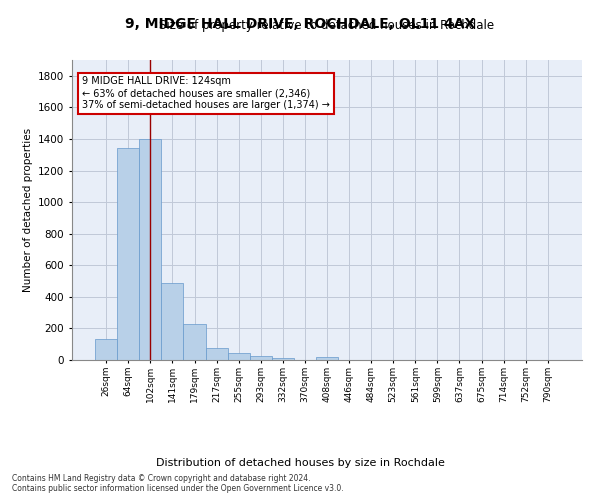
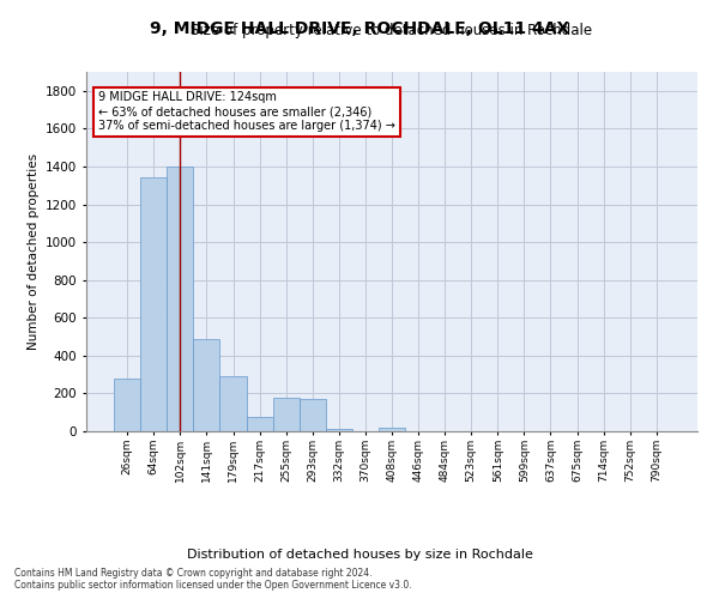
26sqm: 140 -> 280
179sqm: 220 -> 290
255sqm: 40 -> 180
293sqm: 30 -> 170
